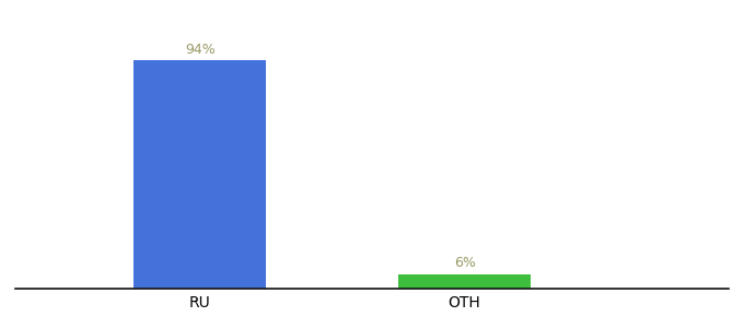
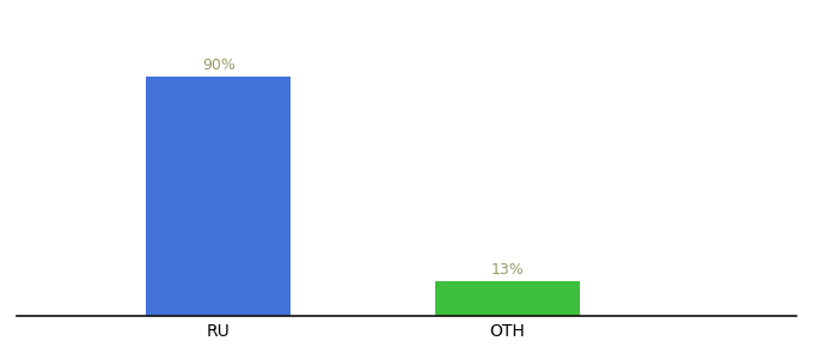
RU: 94% -> 90%
OTH: 6% -> 13%
